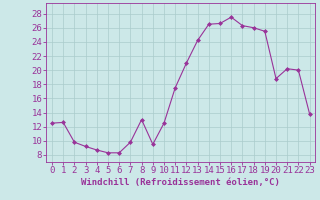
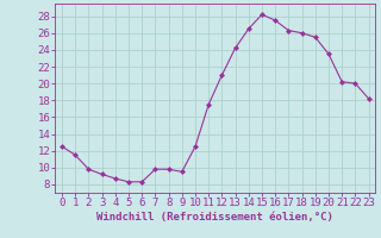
1: 12.6 -> 11.5
8: 13.0 -> 9.8
15: 26.6 -> 28.2
20: 18.8 -> 23.5
23: 13.8 -> 18.2
